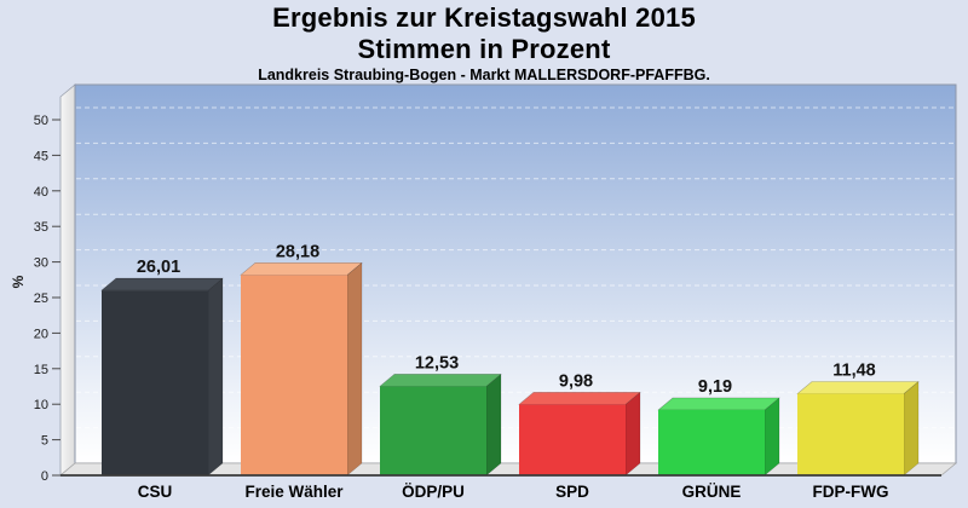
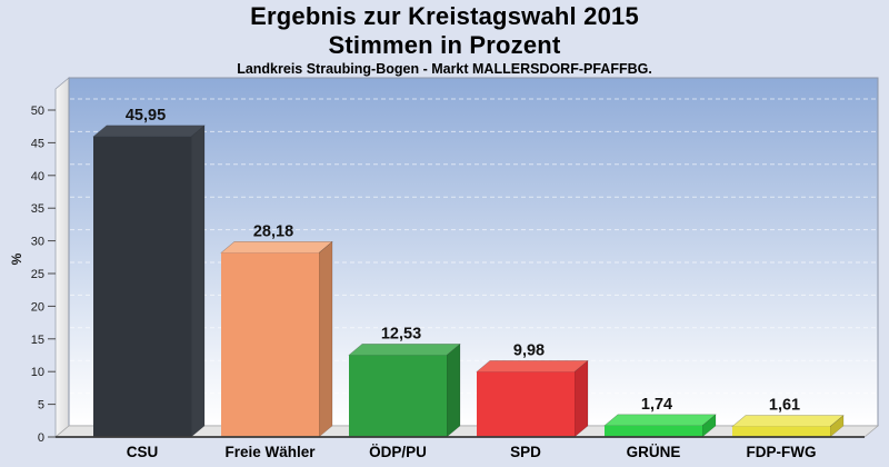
CSU: 26,01 -> 45,95
GRÜNE: 9,19 -> 1,74
FDP-FWG: 11,48 -> 1,61
